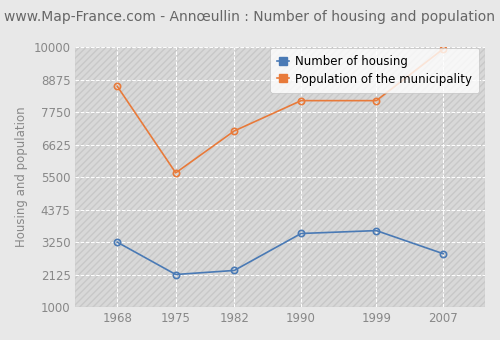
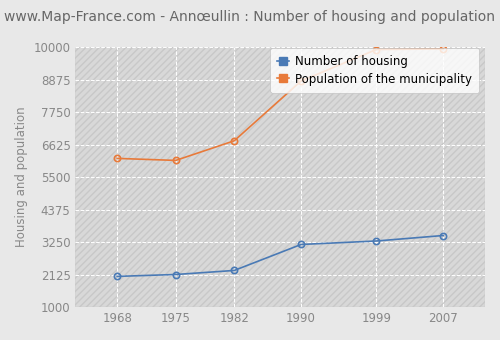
Number of housing/1968: 3250 -> 2060
Population of the municipality/1968: 8650 -> 6150
Population of the municipality/1975: 5650 -> 6080
Population of the municipality/1982: 7100 -> 6760
Number of housing/1990: 3550 -> 3170
Population of the municipality/1990: 8150 -> 8830
Number of housing/1999: 3650 -> 3290
Population of the municipality/1999: 8150 -> 9920
Number of housing/2007: 2850 -> 3480
